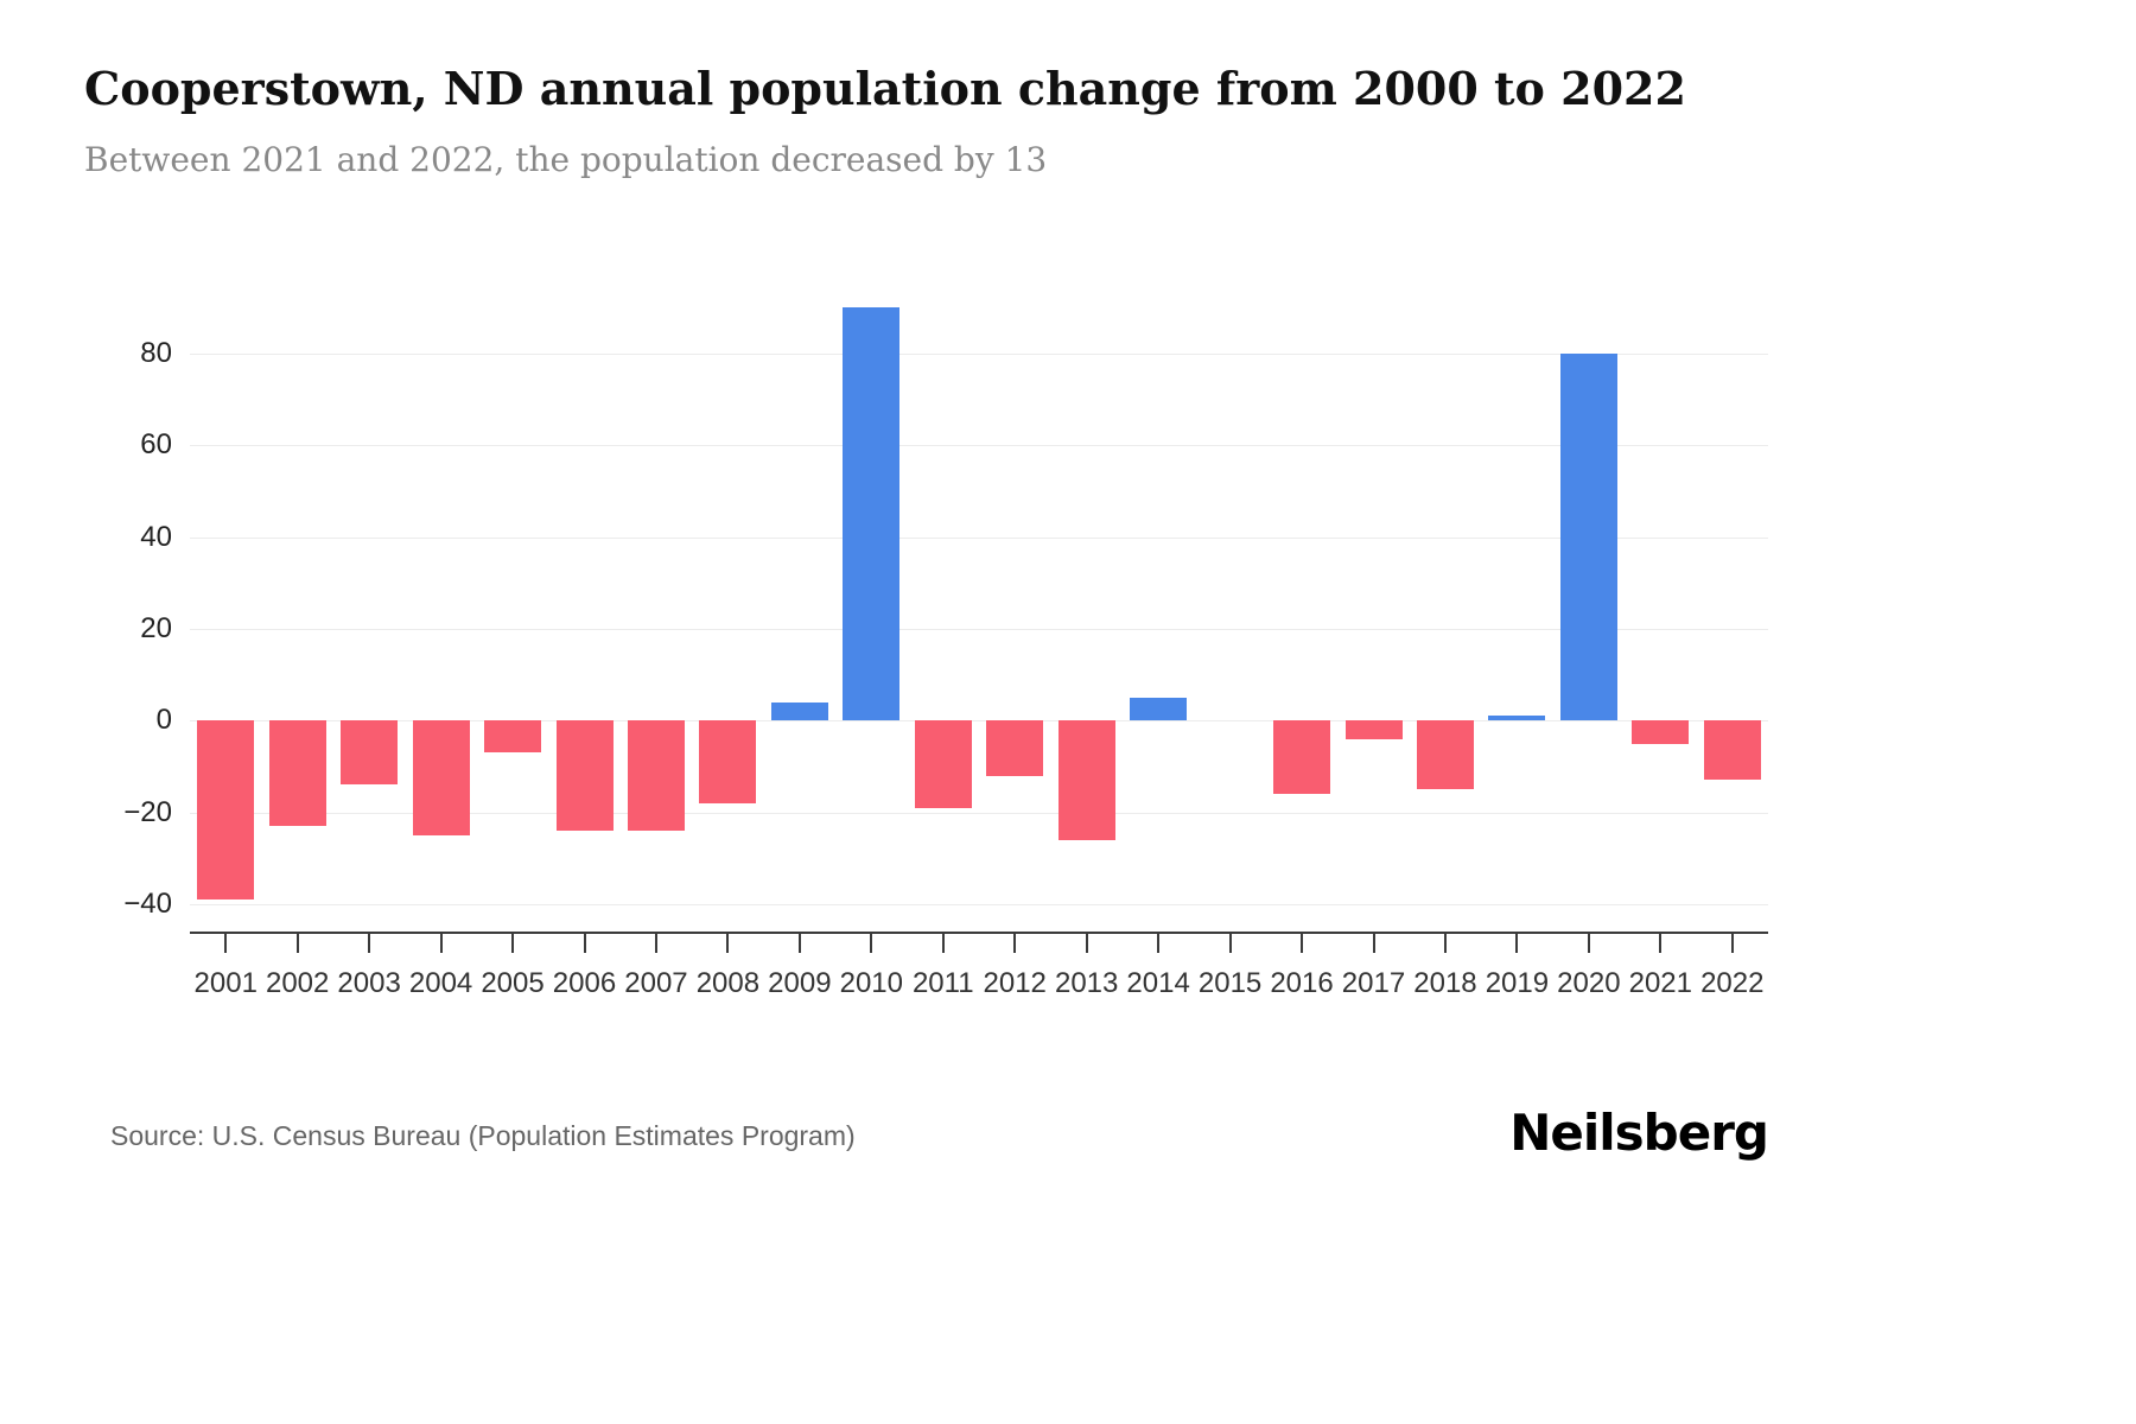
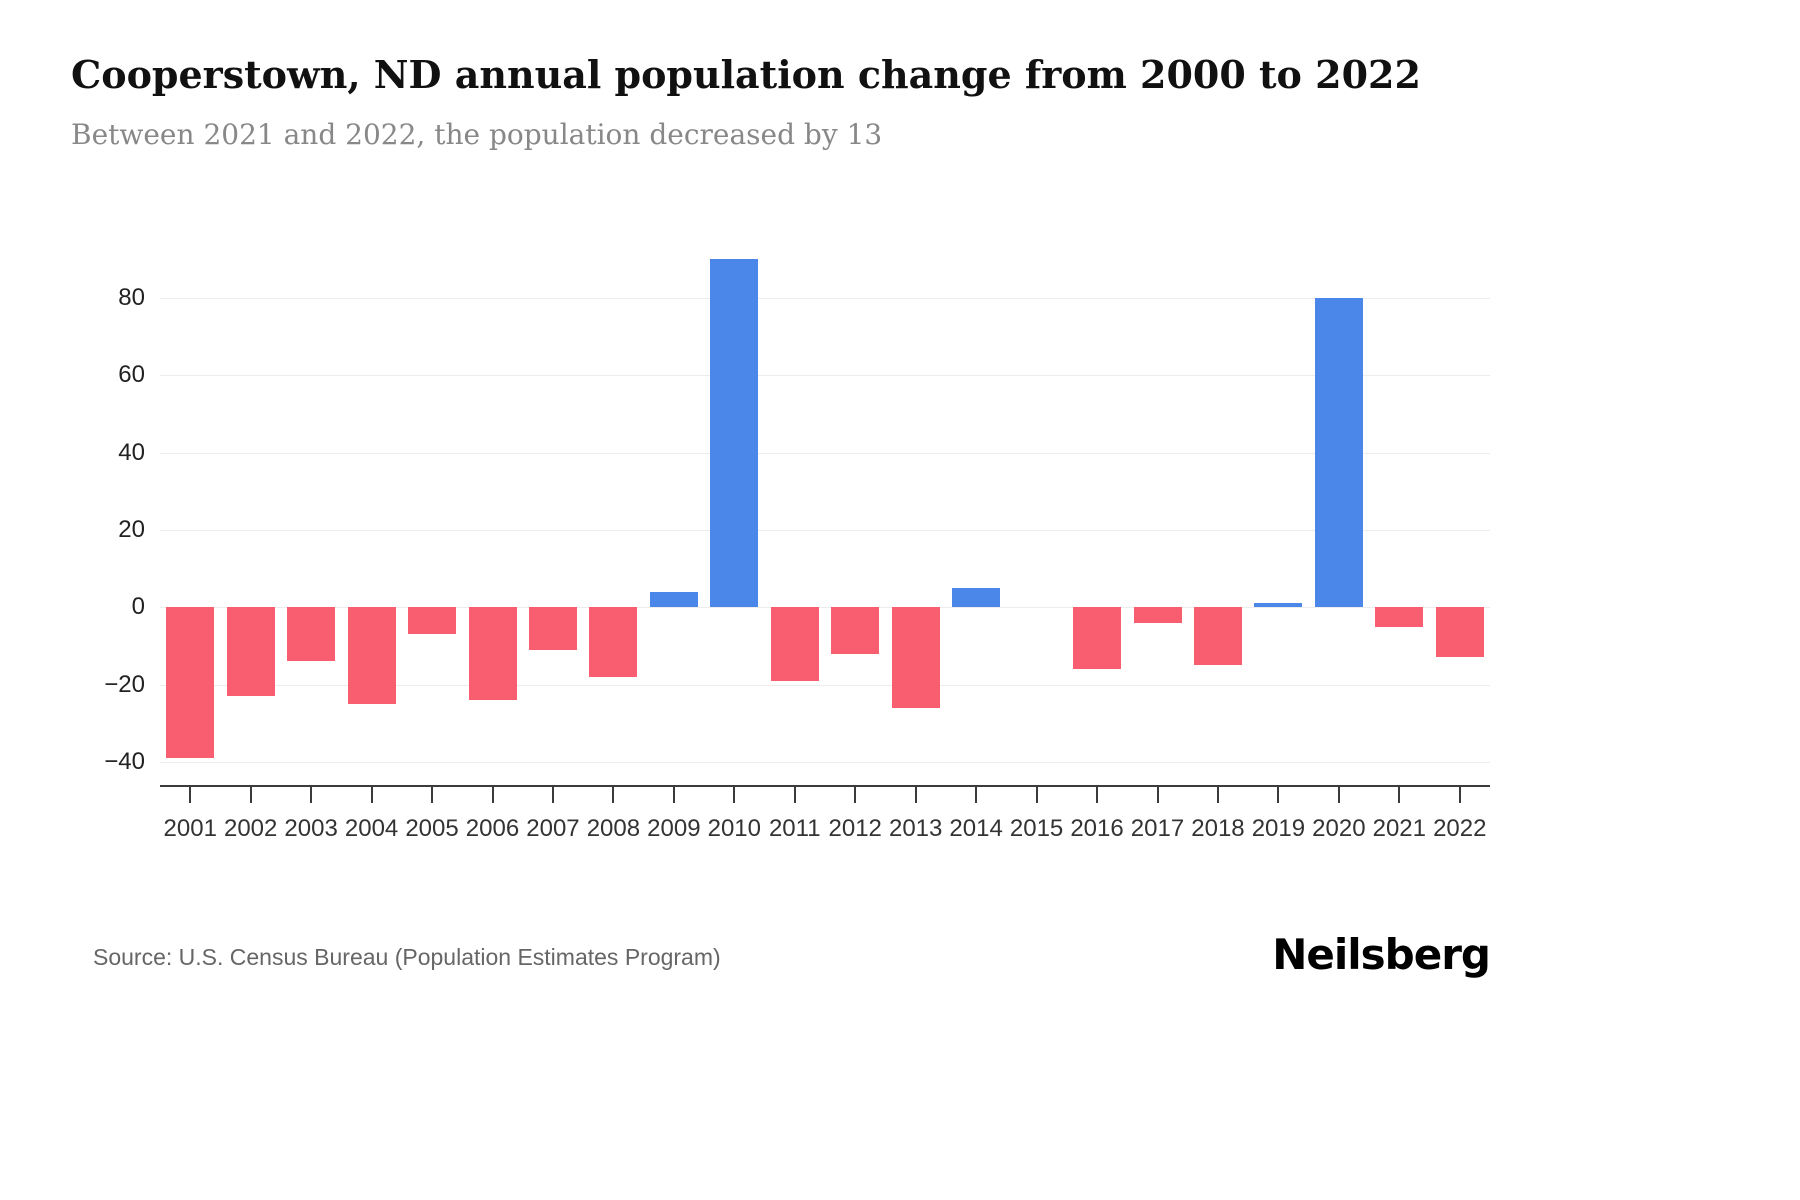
2007: -24 -> -11
